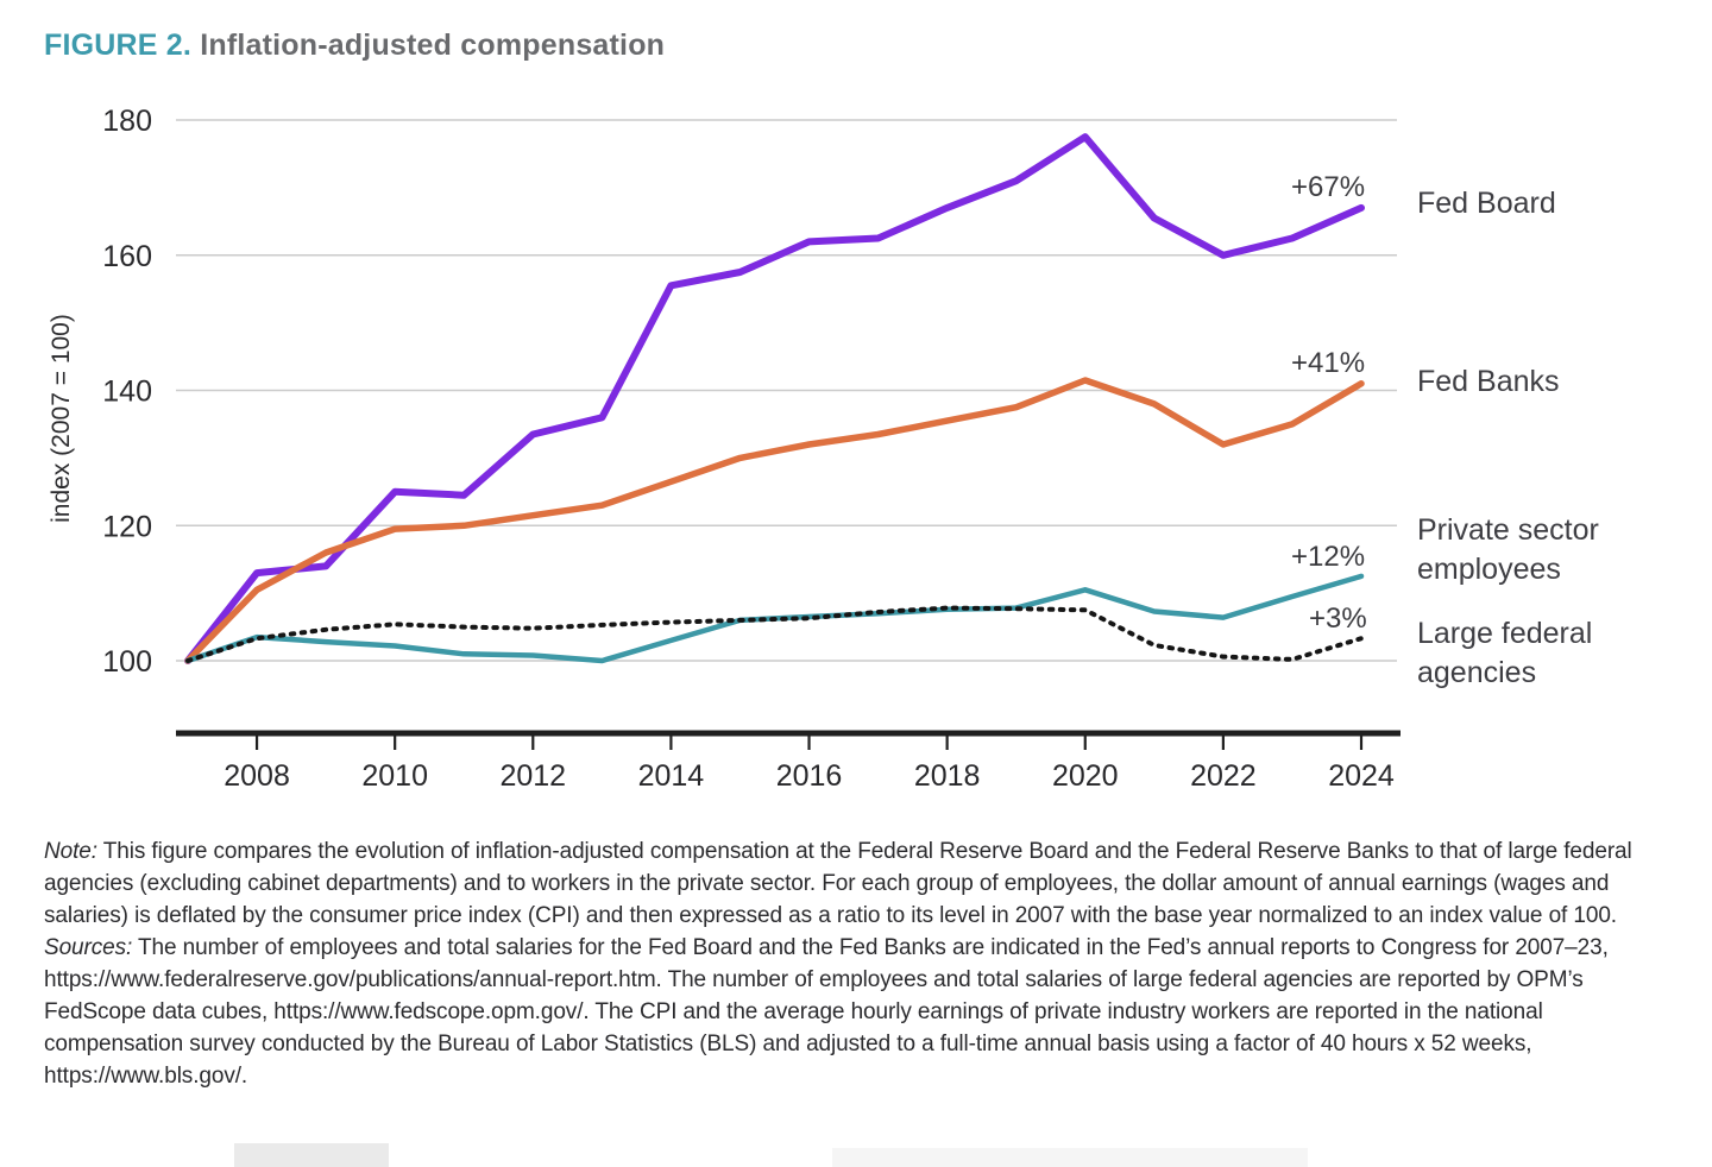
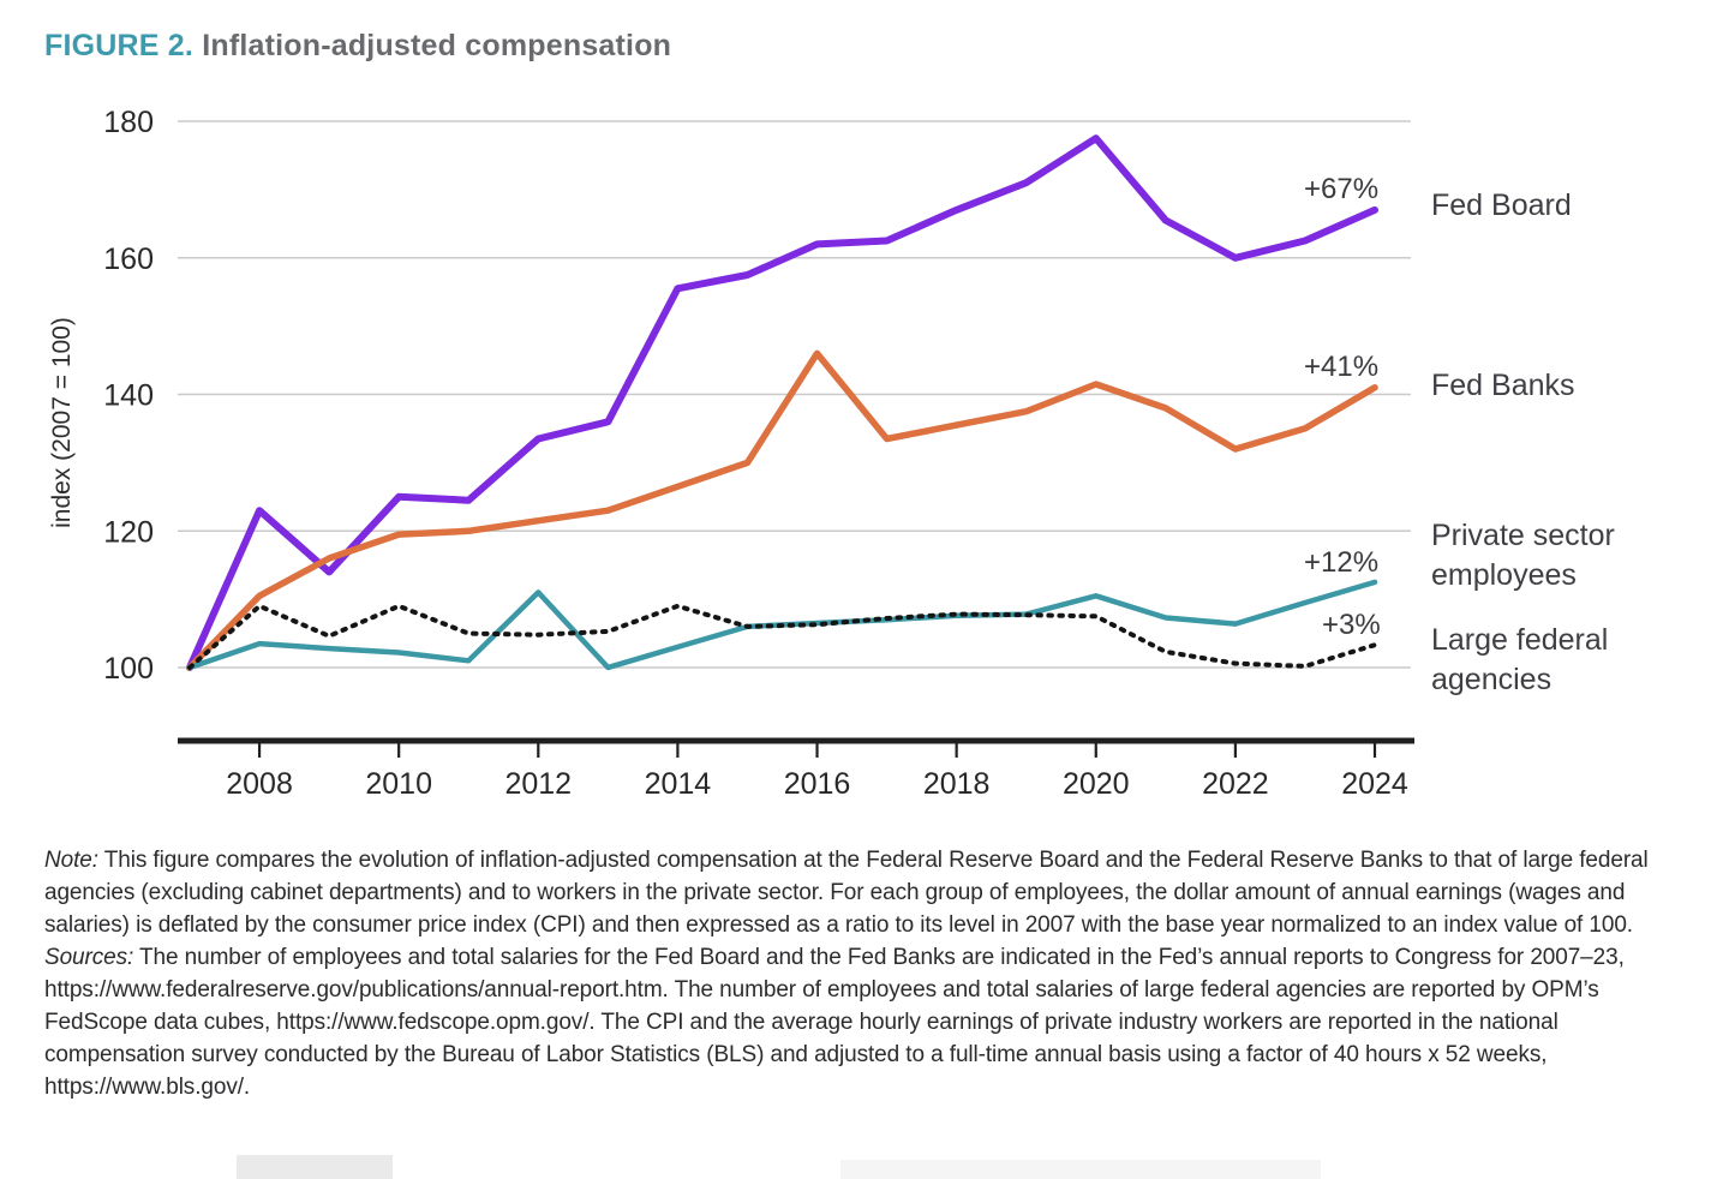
Fed Board/2008: 113 -> 123
Large federal agencies/2008: 103 -> 109
Large federal agencies/2010: 105 -> 109
Private sector employees/2012: 101 -> 111
Large federal agencies/2014: 106 -> 109
Fed Banks/2016: 132 -> 146
